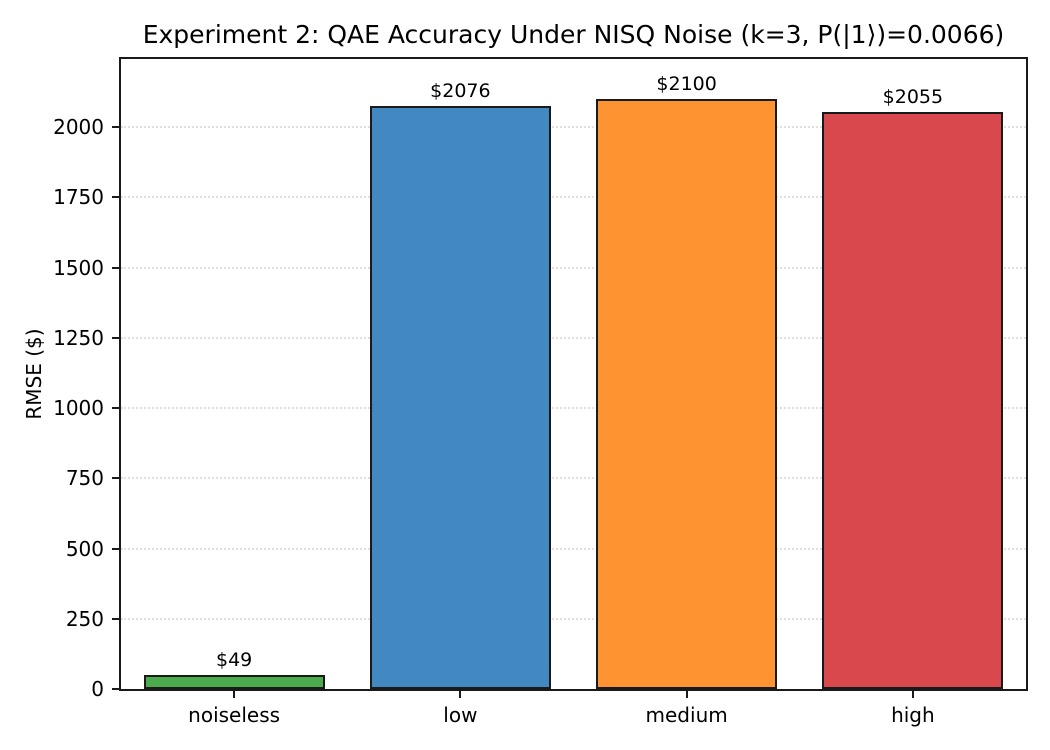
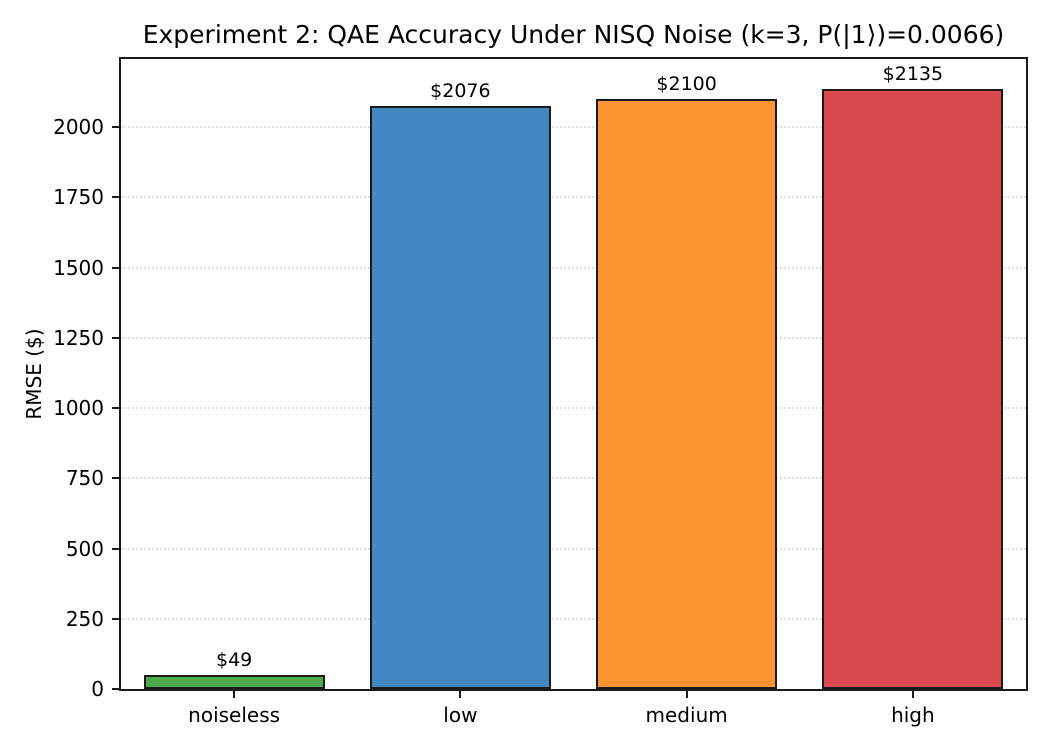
high: $2055 -> $2135
